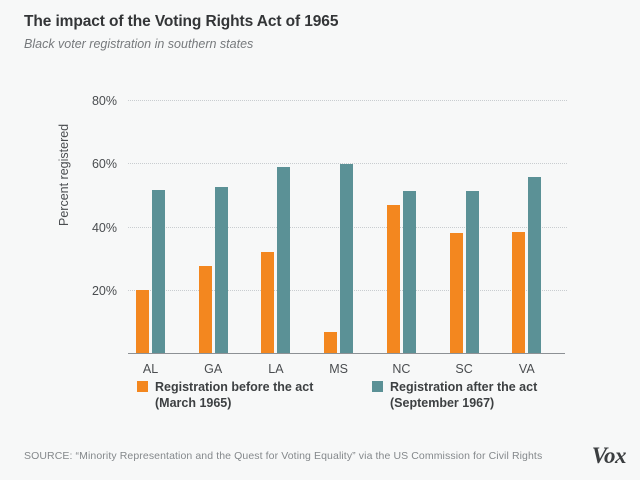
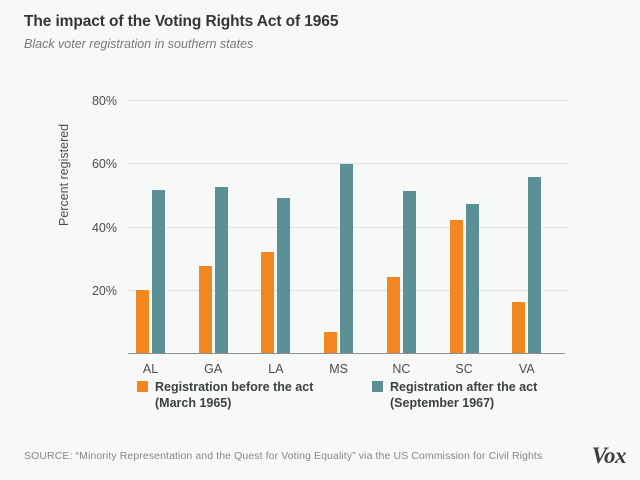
Registration after the act (September 1967)/LA: 59% -> 49%
Registration before the act (March 1965)/NC: 47% -> 24%
Registration before the act (March 1965)/SC: 38% -> 42%
Registration after the act (September 1967)/SC: 51% -> 47%
Registration before the act (March 1965)/VA: 38% -> 16%
